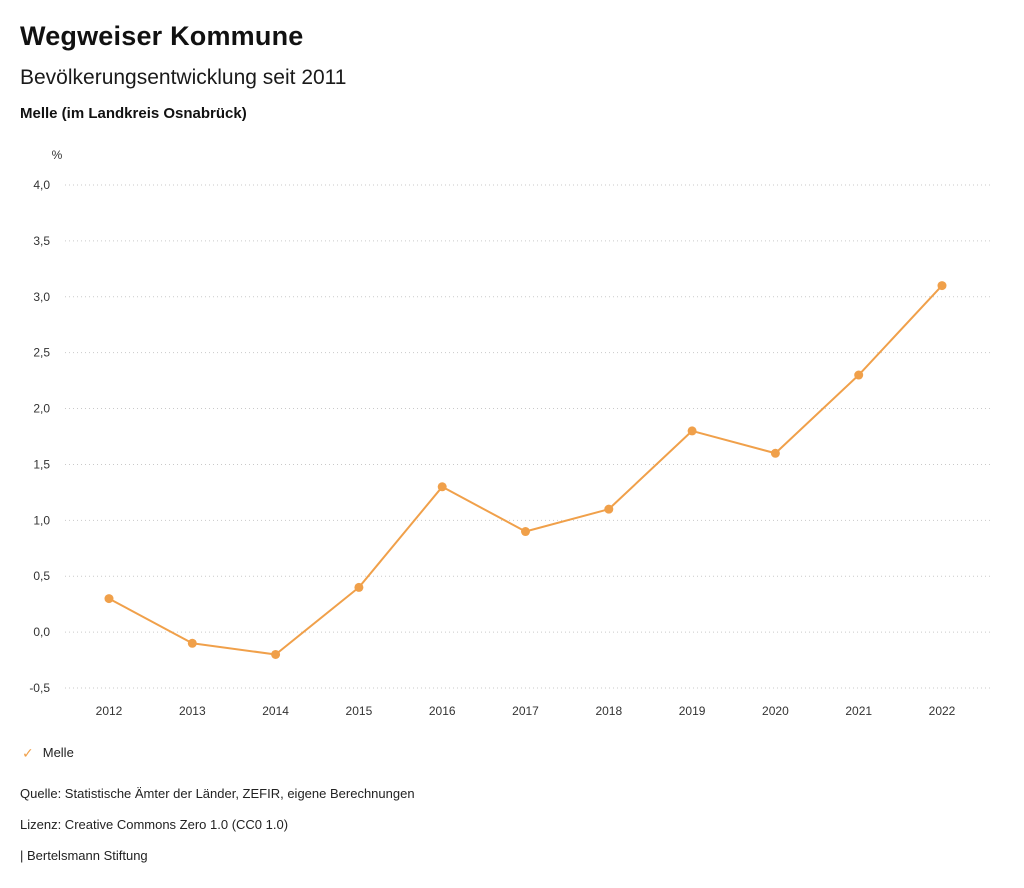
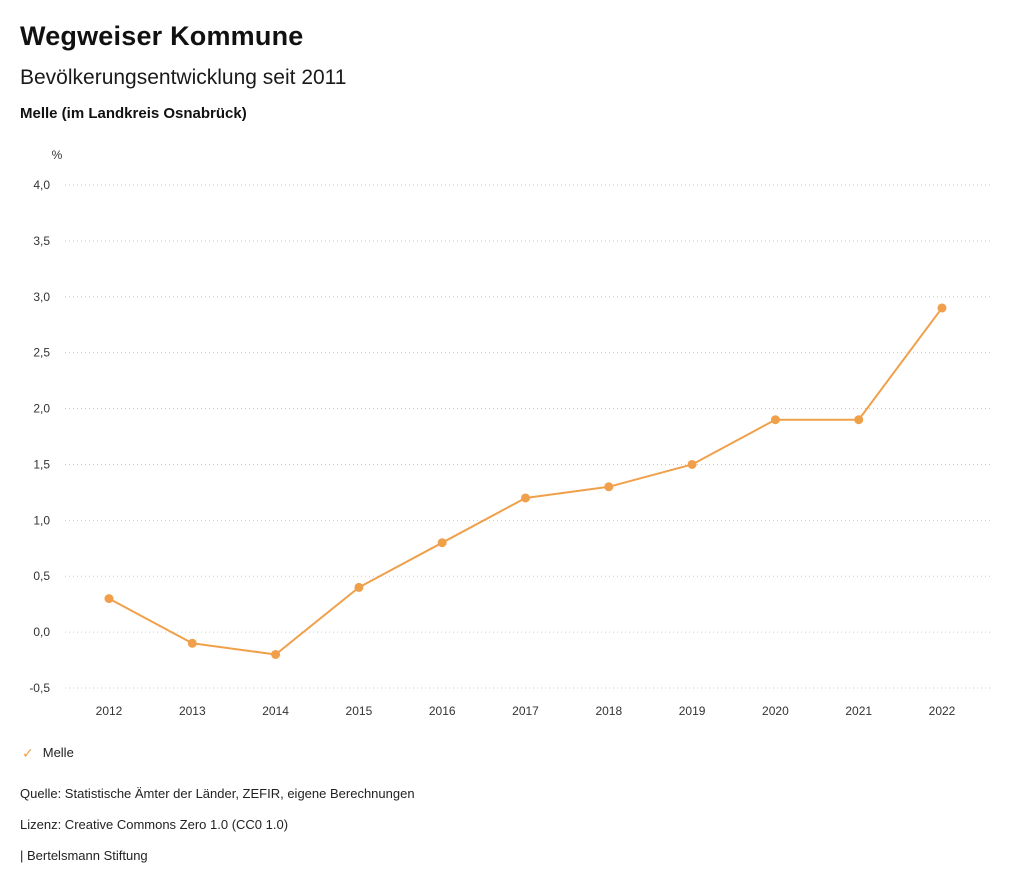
2016: 1,3 -> 0,8
2017: 0,9 -> 1,2
2018: 1,1 -> 1,3
2019: 1,8 -> 1,5
2020: 1,6 -> 1,9
2021: 2,3 -> 1,9
2022: 3,1 -> 2,9
